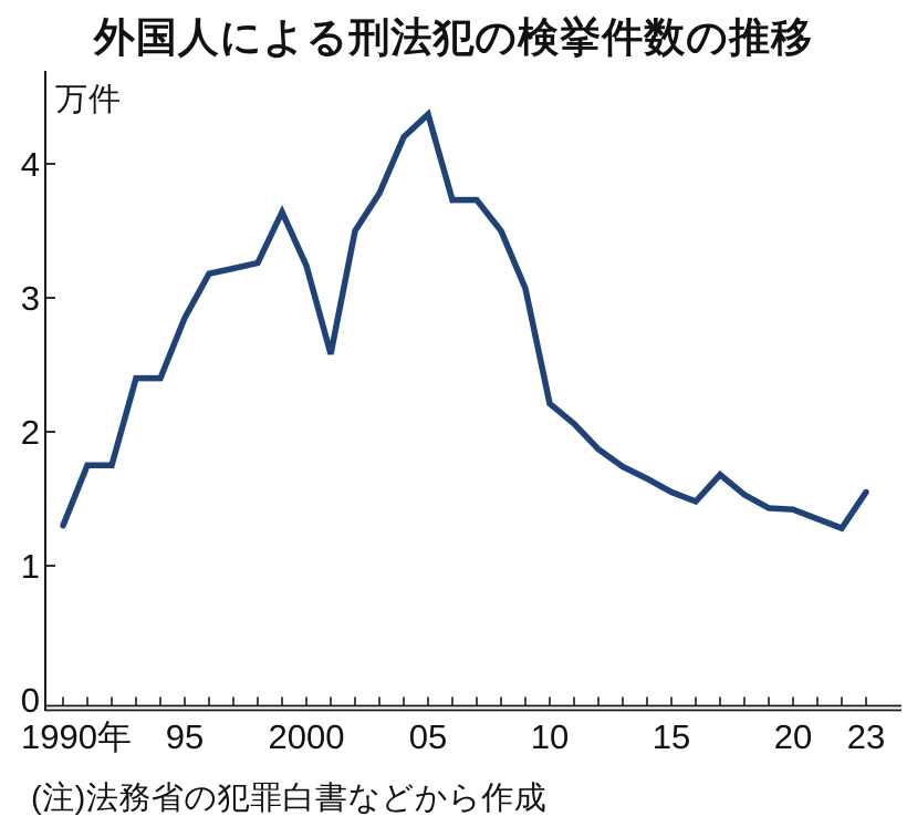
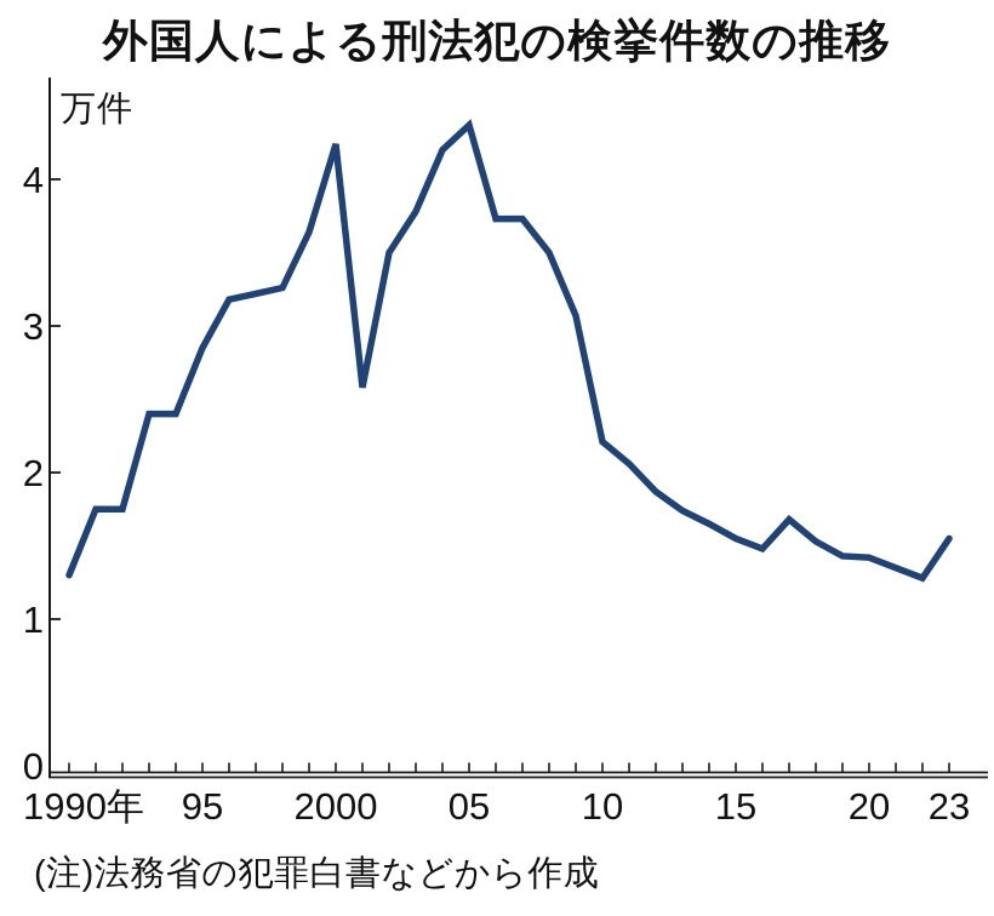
2000: 3.24 -> 4.24
